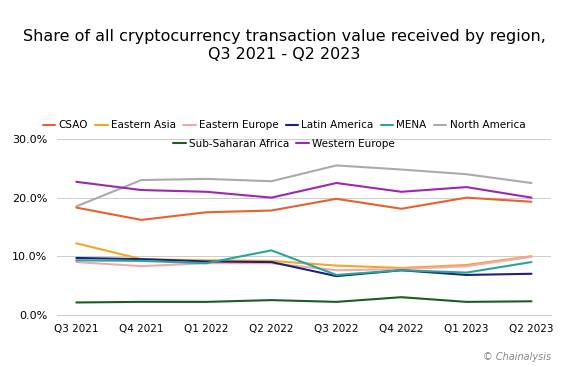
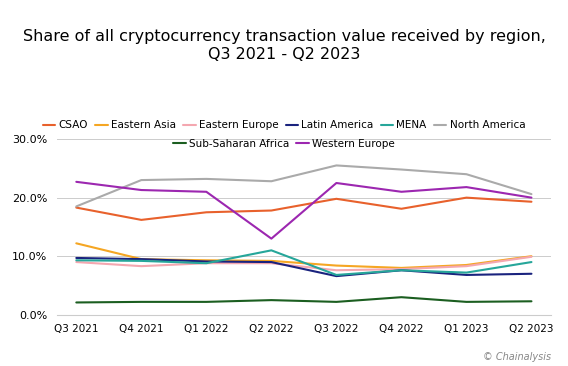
Western Europe/Q2 2022: 20.0% -> 13.0%
North America/Q2 2023: 22.5% -> 20.6%
